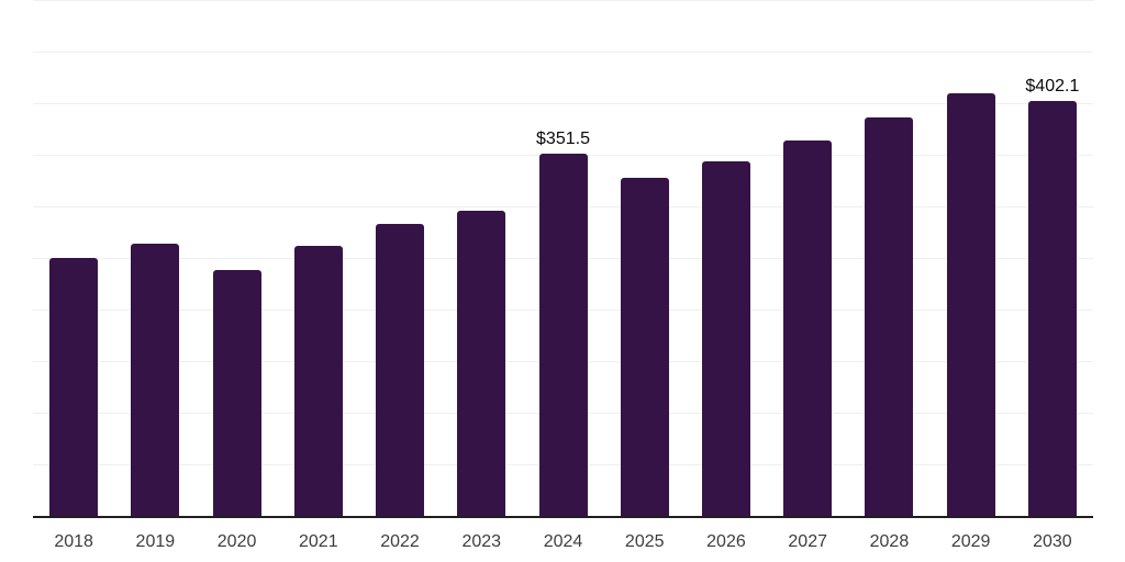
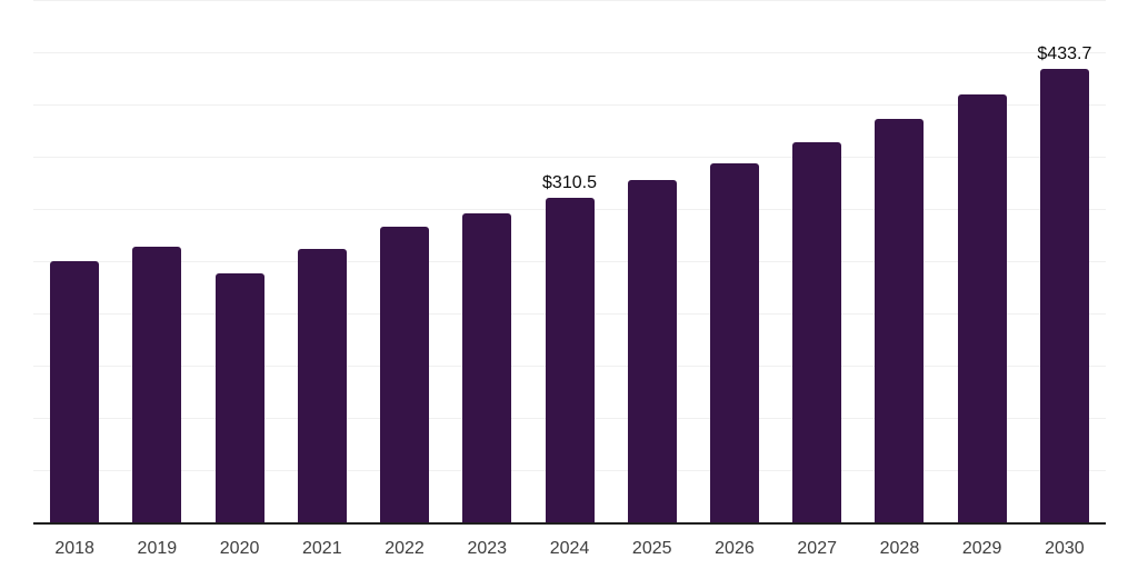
2024: $351.5 -> $310.5
2030: $402.1 -> $433.7
